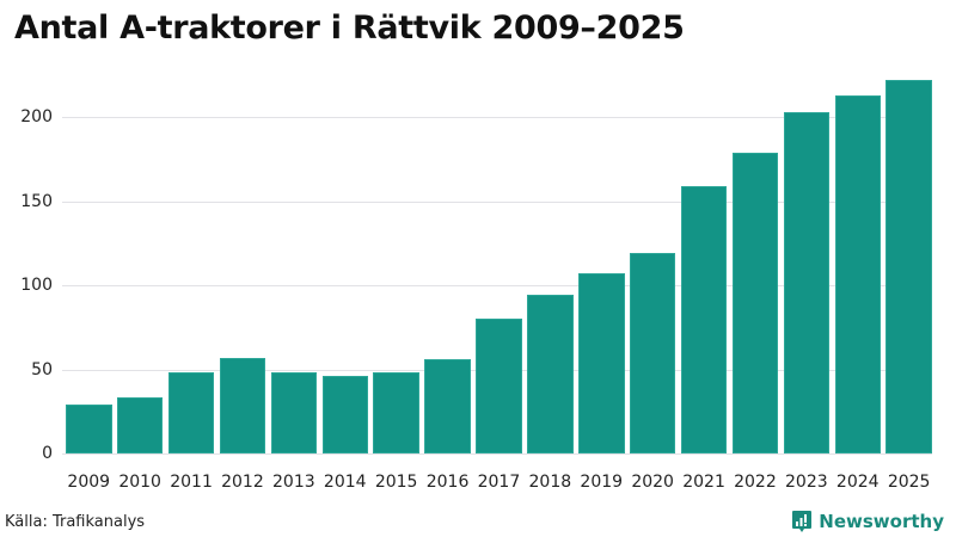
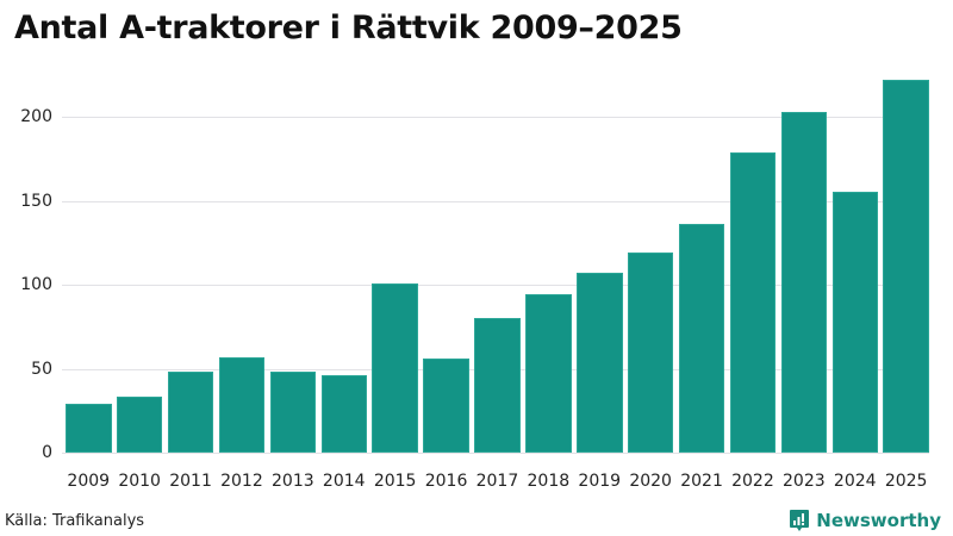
2015: 48 -> 101
2021: 159 -> 136
2024: 213 -> 155
